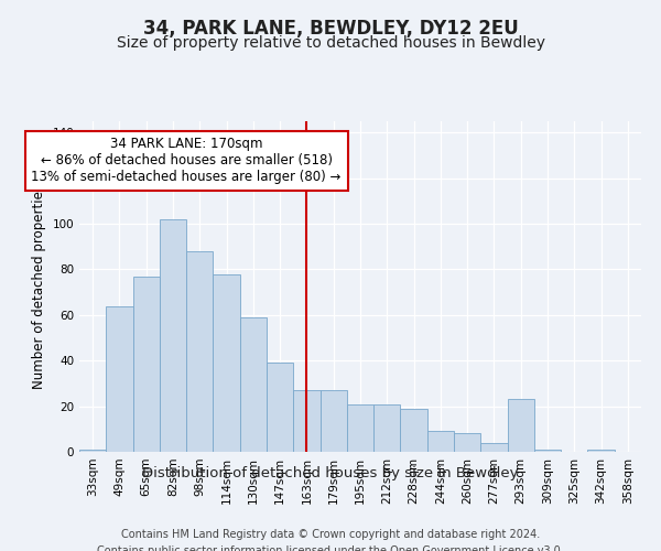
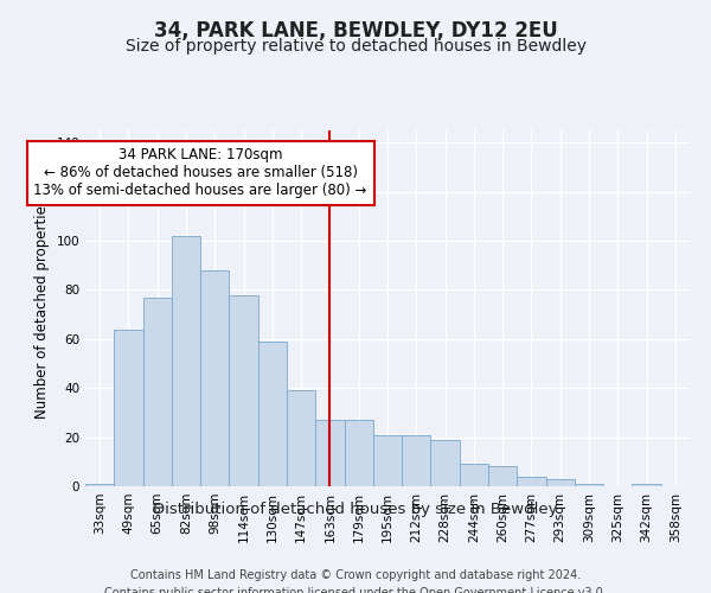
293sqm: 23 -> 3
